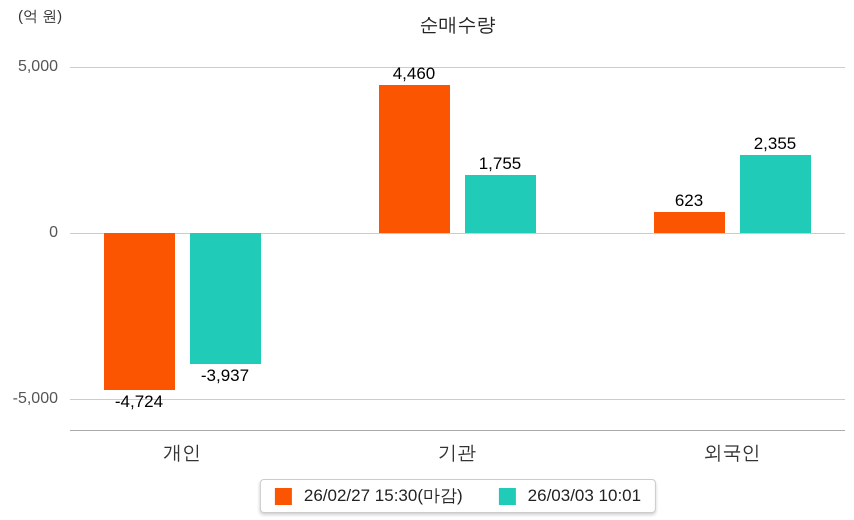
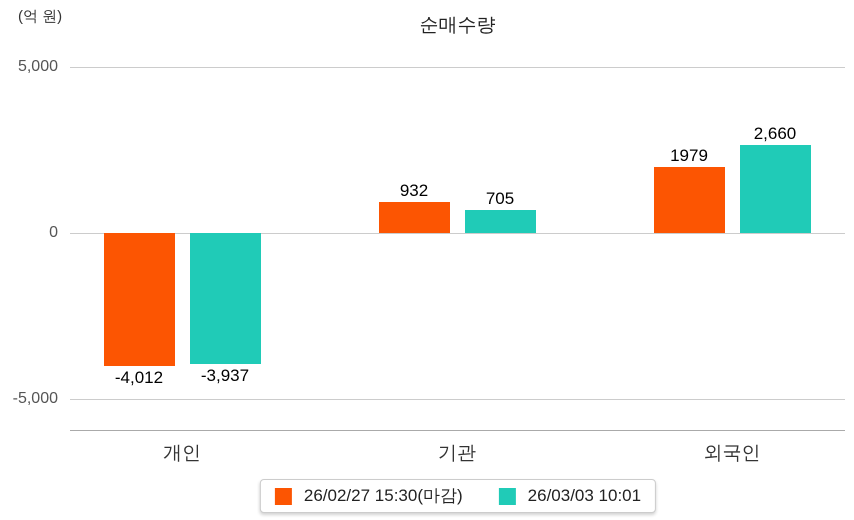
26/02/27 15:30(마감)/개인: -4,724 -> -4,012
26/02/27 15:30(마감)/기관: 4,460 -> 932
26/03/03 10:01/기관: 1,755 -> 705
26/02/27 15:30(마감)/외국인: 623 -> 1979
26/03/03 10:01/외국인: 2,355 -> 2,660
